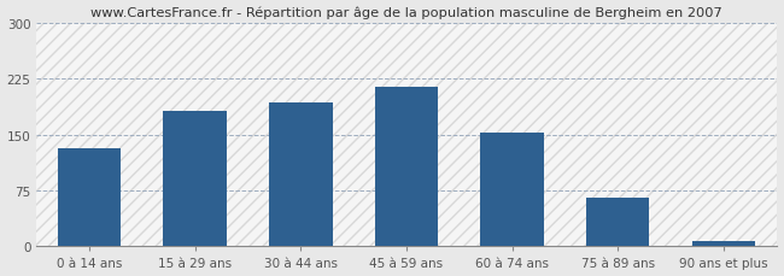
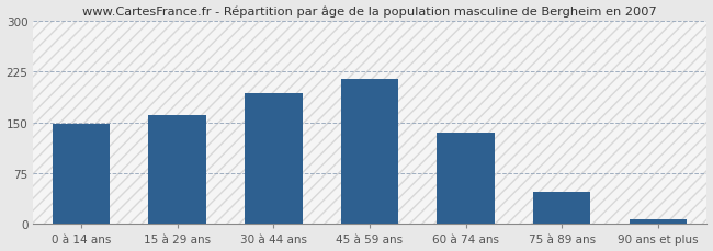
0 à 14 ans: 132 -> 148
15 à 29 ans: 182 -> 161
60 à 74 ans: 152 -> 135
75 à 89 ans: 66 -> 48
